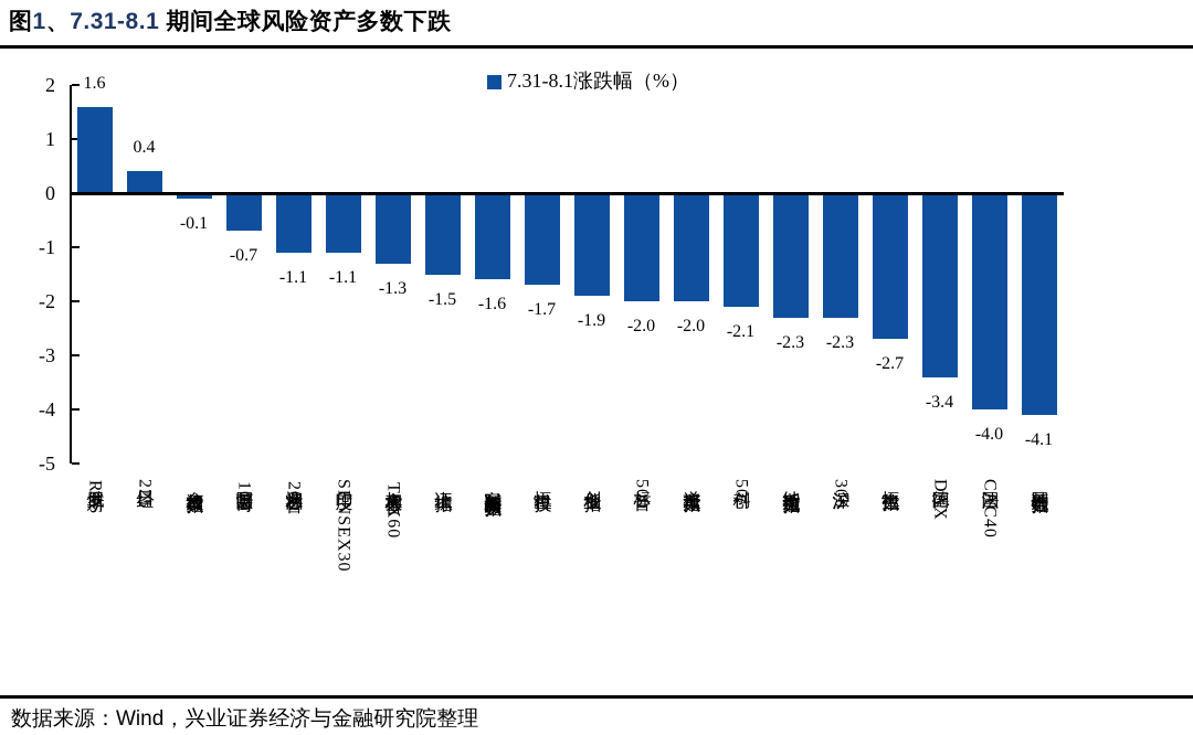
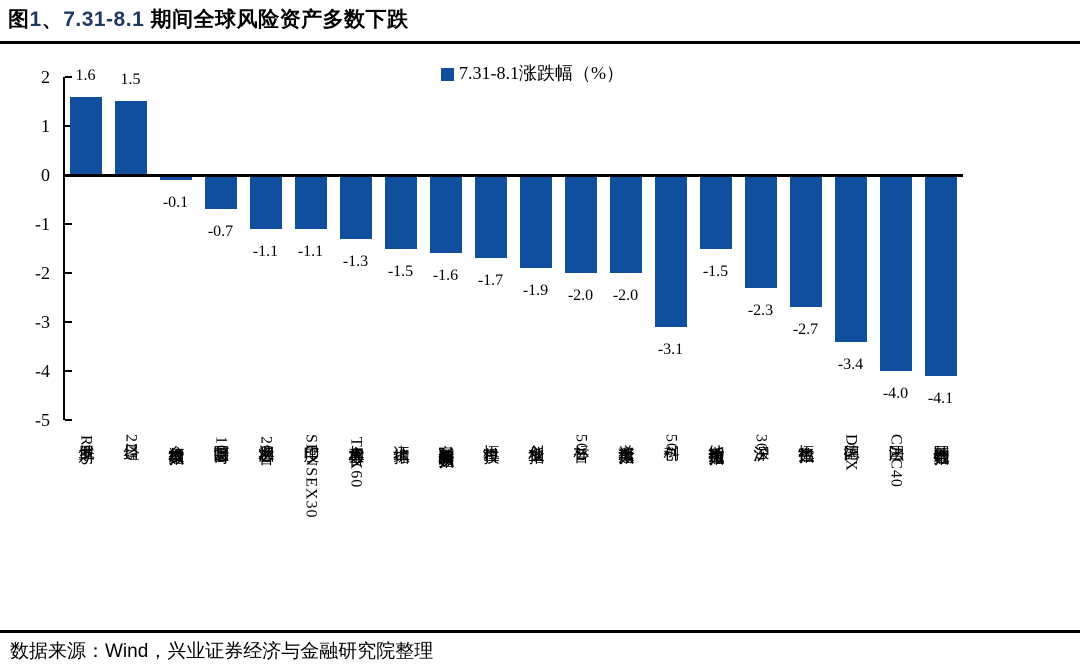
日经225: 0.4 -> 1.5
科创50: -2.1 -> -3.1
纳斯达克指数: -2.3 -> -1.5
